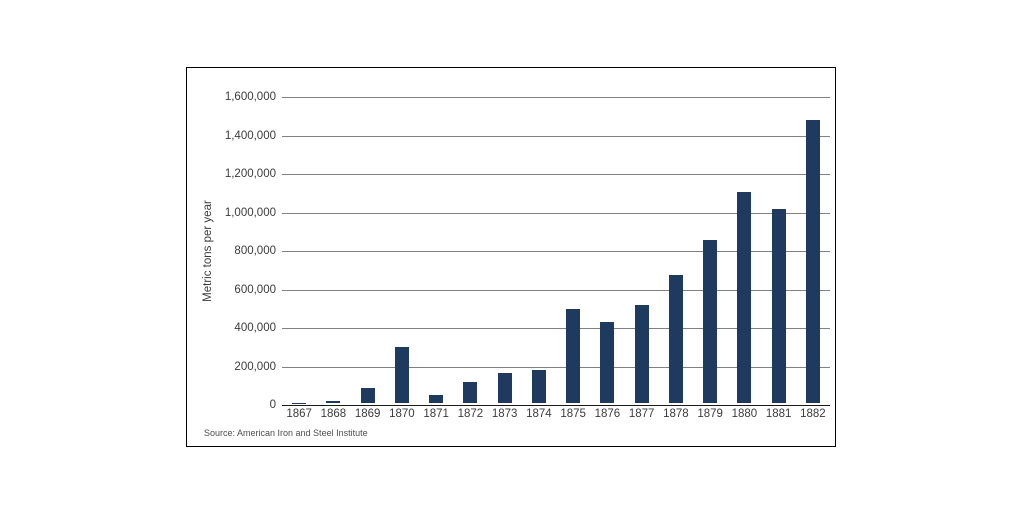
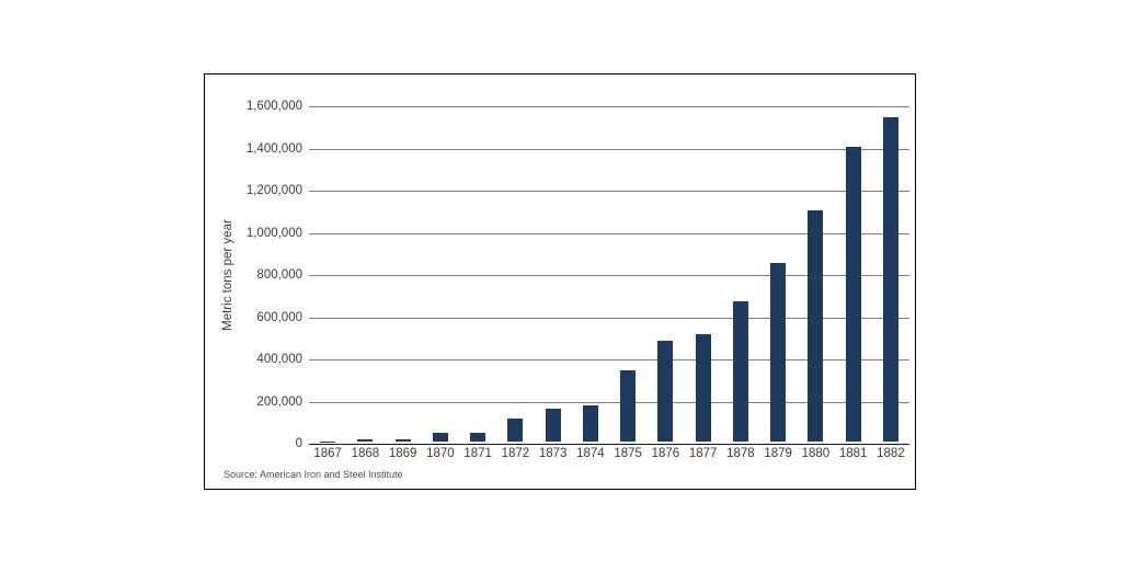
1869: 80000 -> 10000
1870: 290000 -> 40000
1875: 490000 -> 340000
1876: 420000 -> 480000
1881: 1010000 -> 1400000
1882: 1470000 -> 1540000
